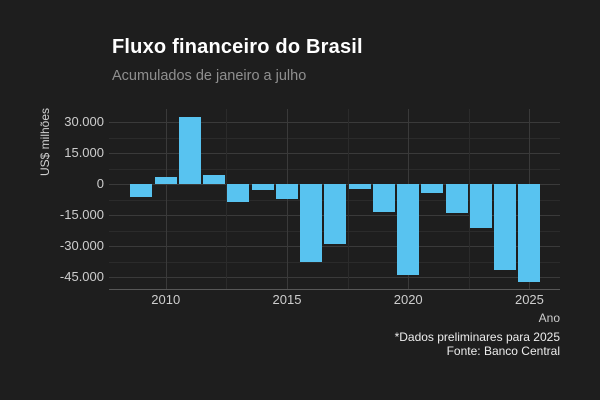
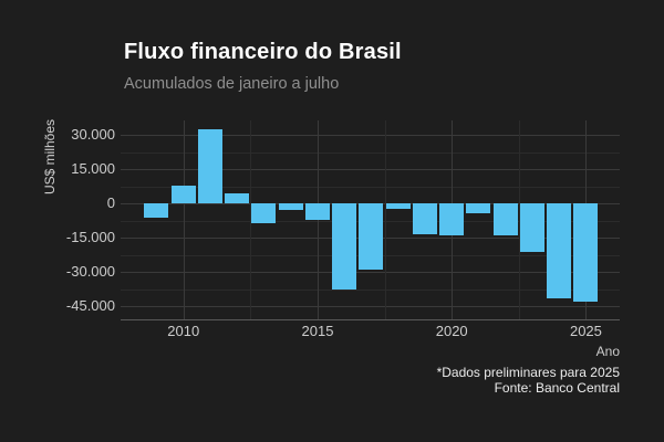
2010: 4000 -> 8000
2020: -44000 -> -14000
2025: -47000 -> -43000
